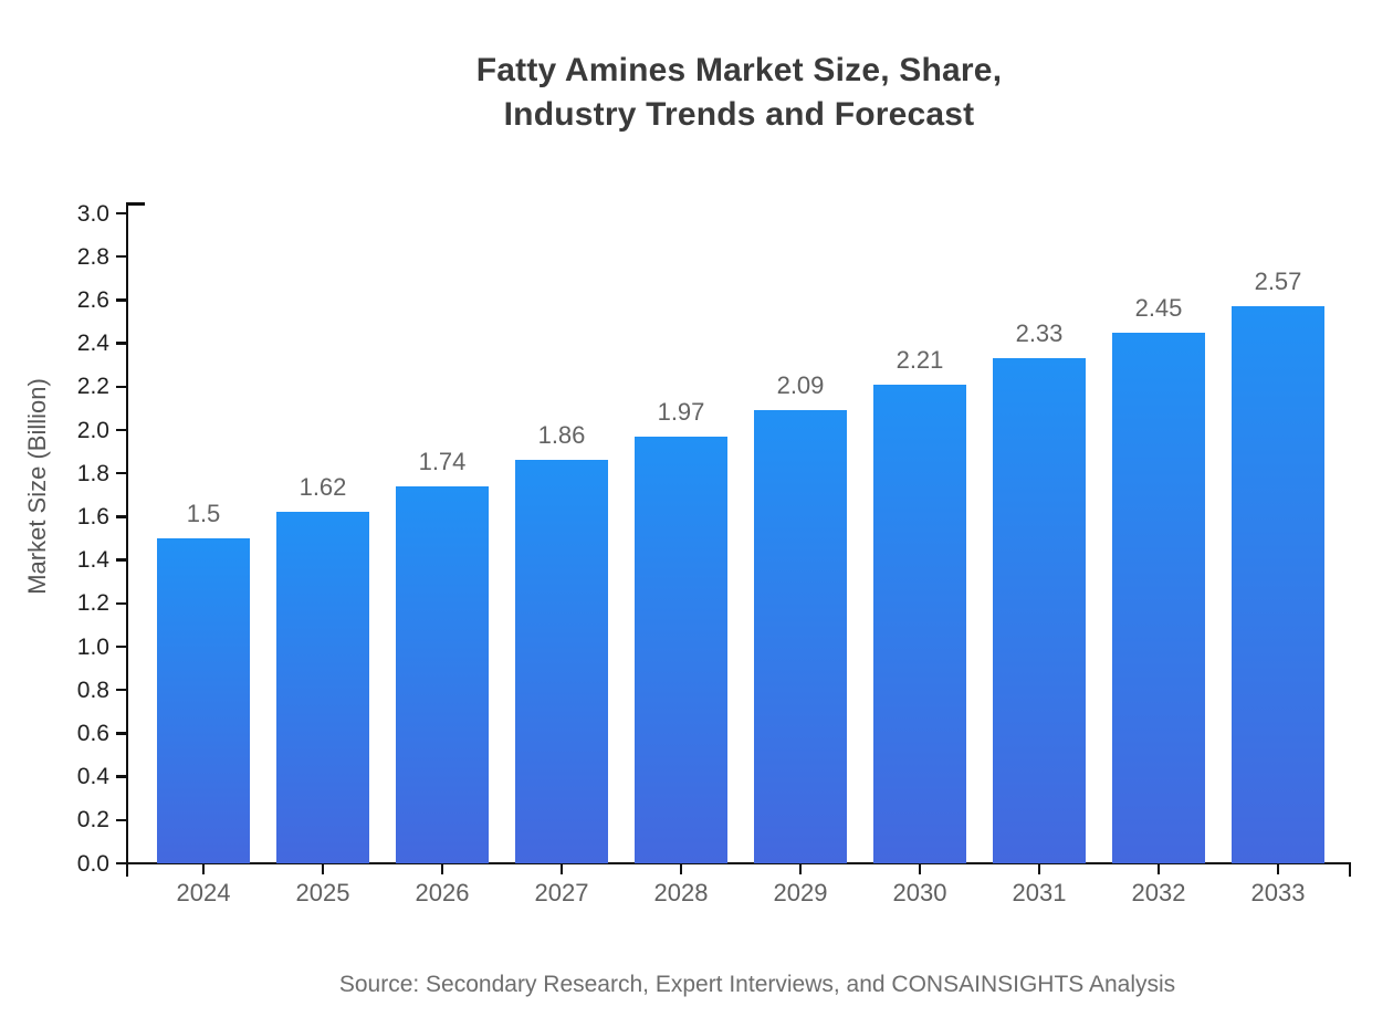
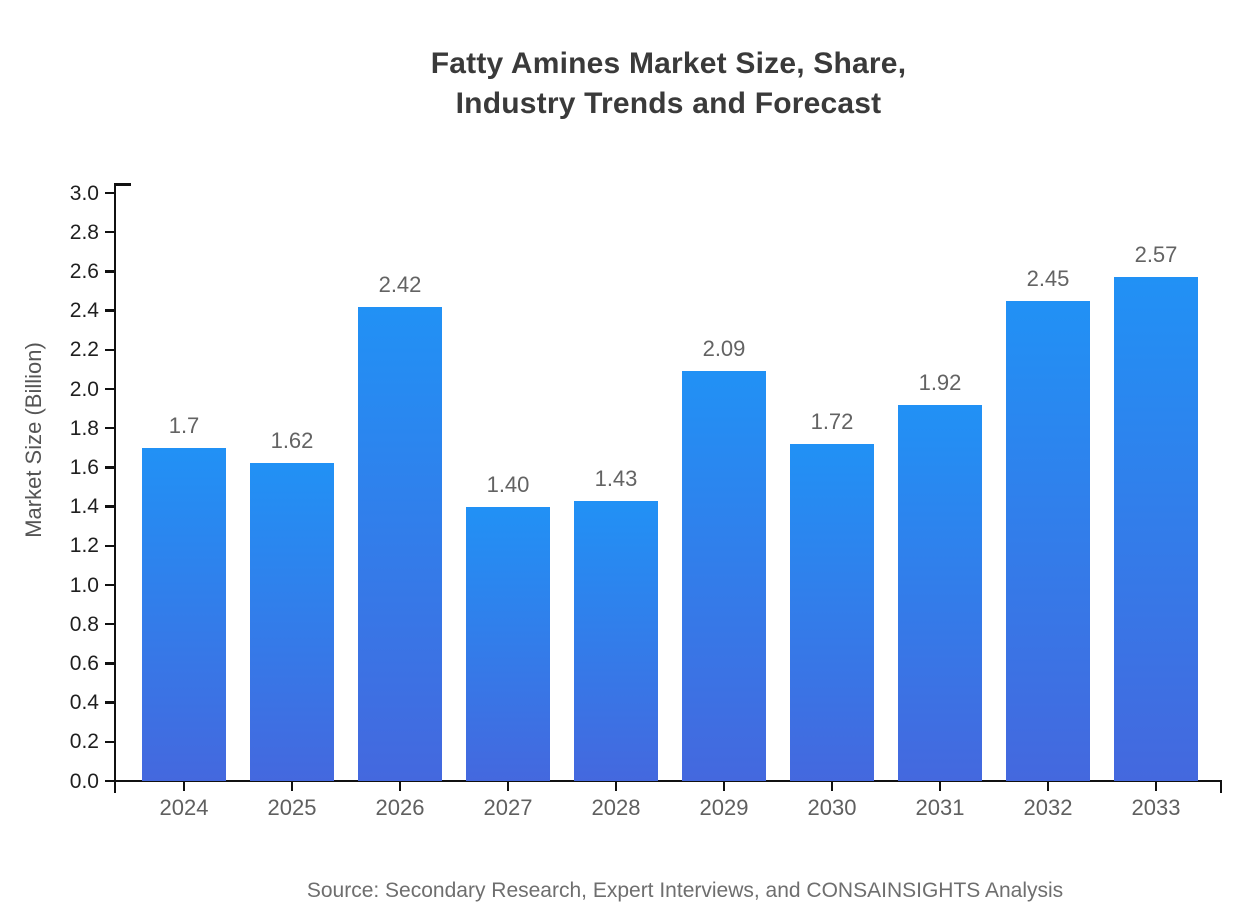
2024: 1.5 -> 1.7
2026: 1.74 -> 2.42
2027: 1.86 -> 1.40
2028: 1.97 -> 1.43
2030: 2.21 -> 1.72
2031: 2.33 -> 1.92
